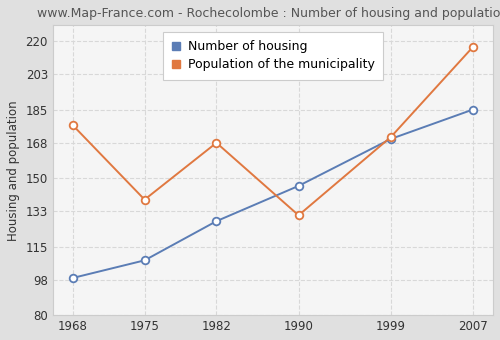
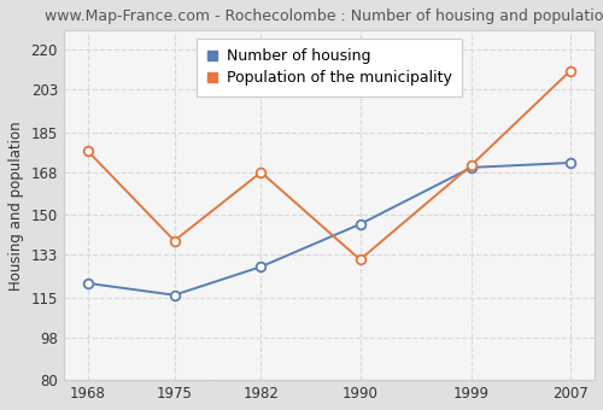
Number of housing/1968: 99 -> 121
Number of housing/1975: 108 -> 116
Number of housing/2007: 185 -> 172
Population of the municipality/2007: 217 -> 211
